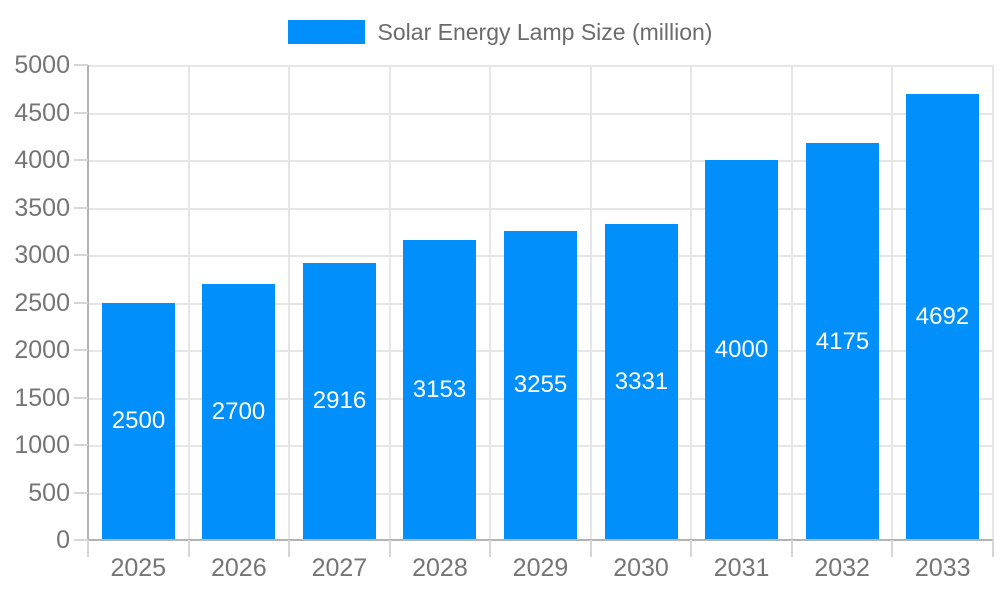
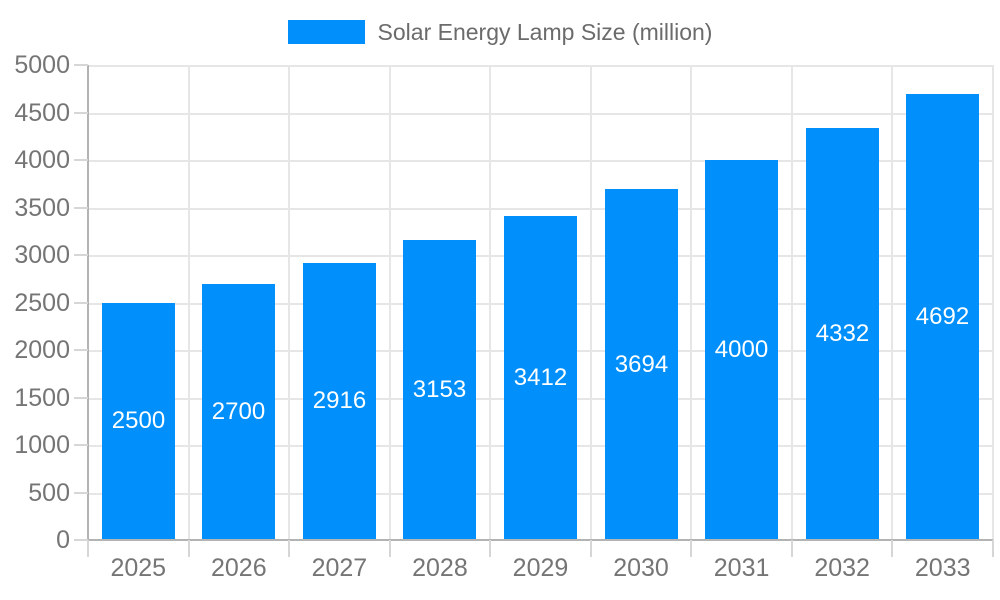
2029: 3255 -> 3412
2030: 3331 -> 3694
2032: 4175 -> 4332
